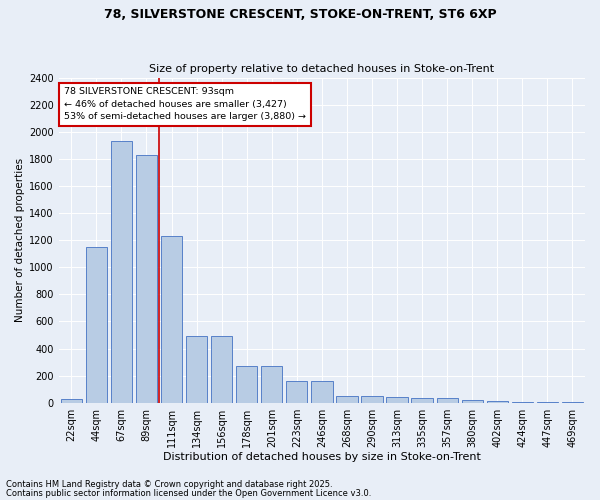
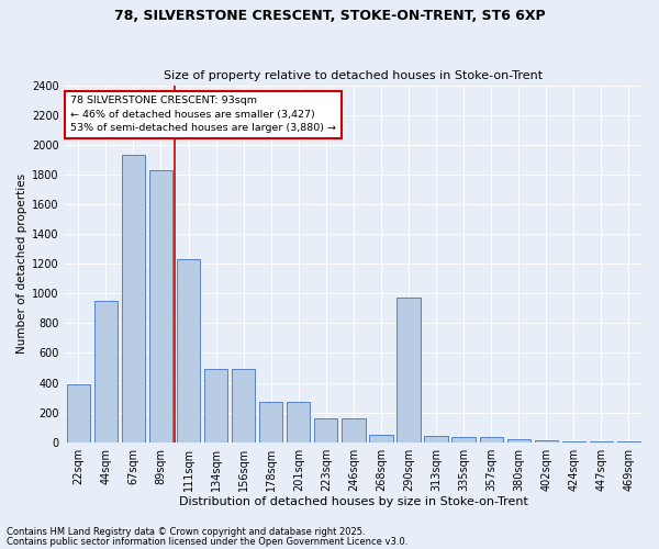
22sqm: 30 -> 390
44sqm: 1150 -> 950
290sqm: 50 -> 970
